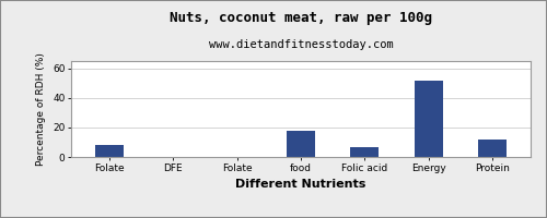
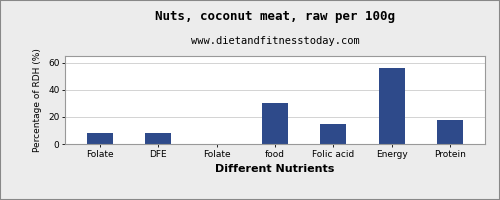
DFE: 0 -> 8
food: 18 -> 30
Folic acid: 7 -> 15
Energy: 52 -> 56
Protein: 12 -> 18
